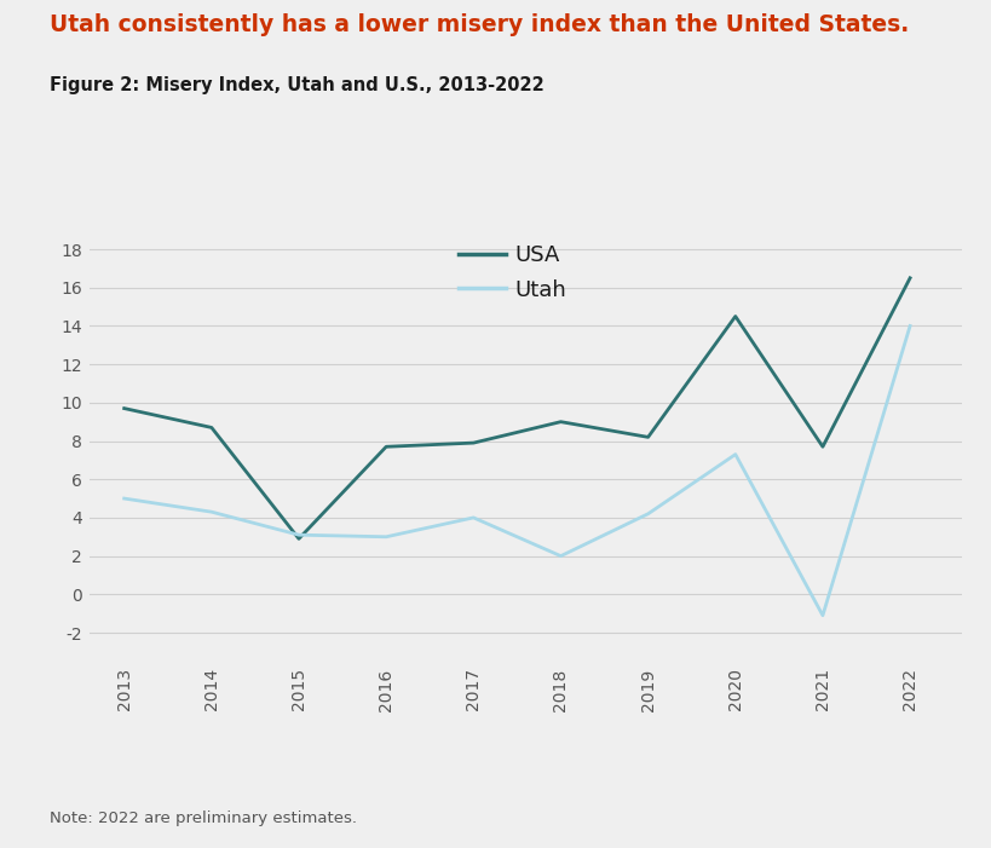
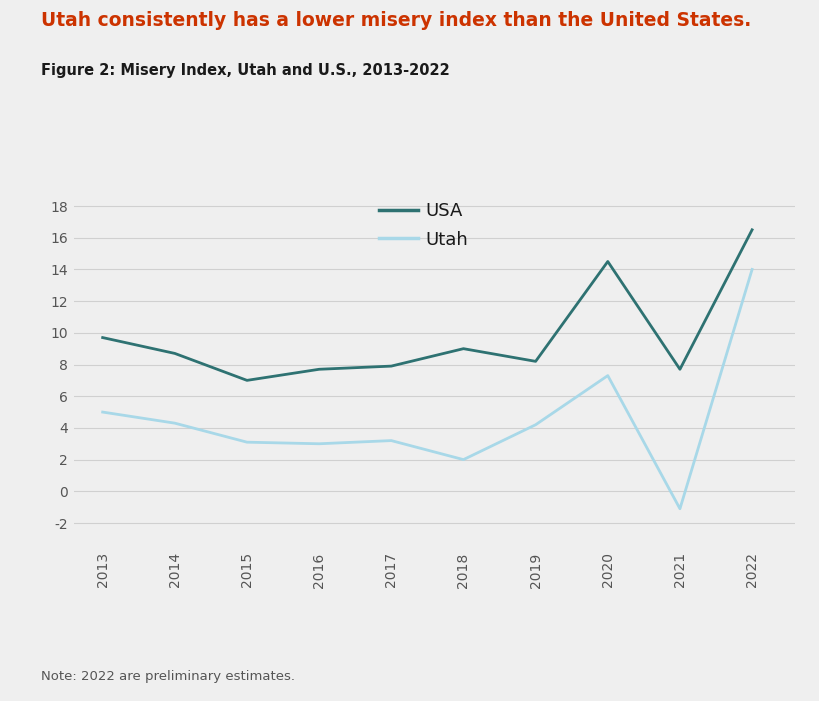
USA/2015: 2.9 -> 7.0
Utah/2017: 4.0 -> 3.2
